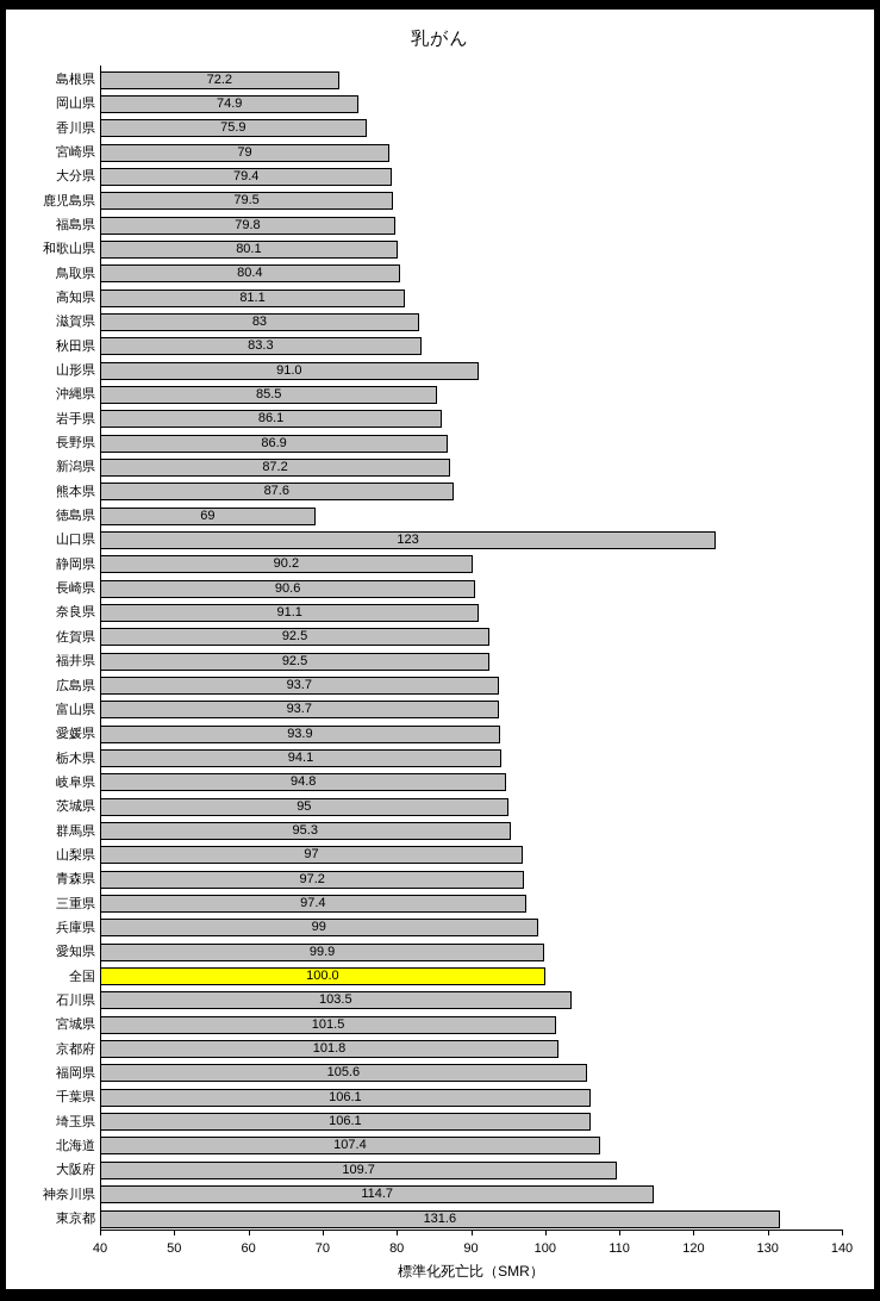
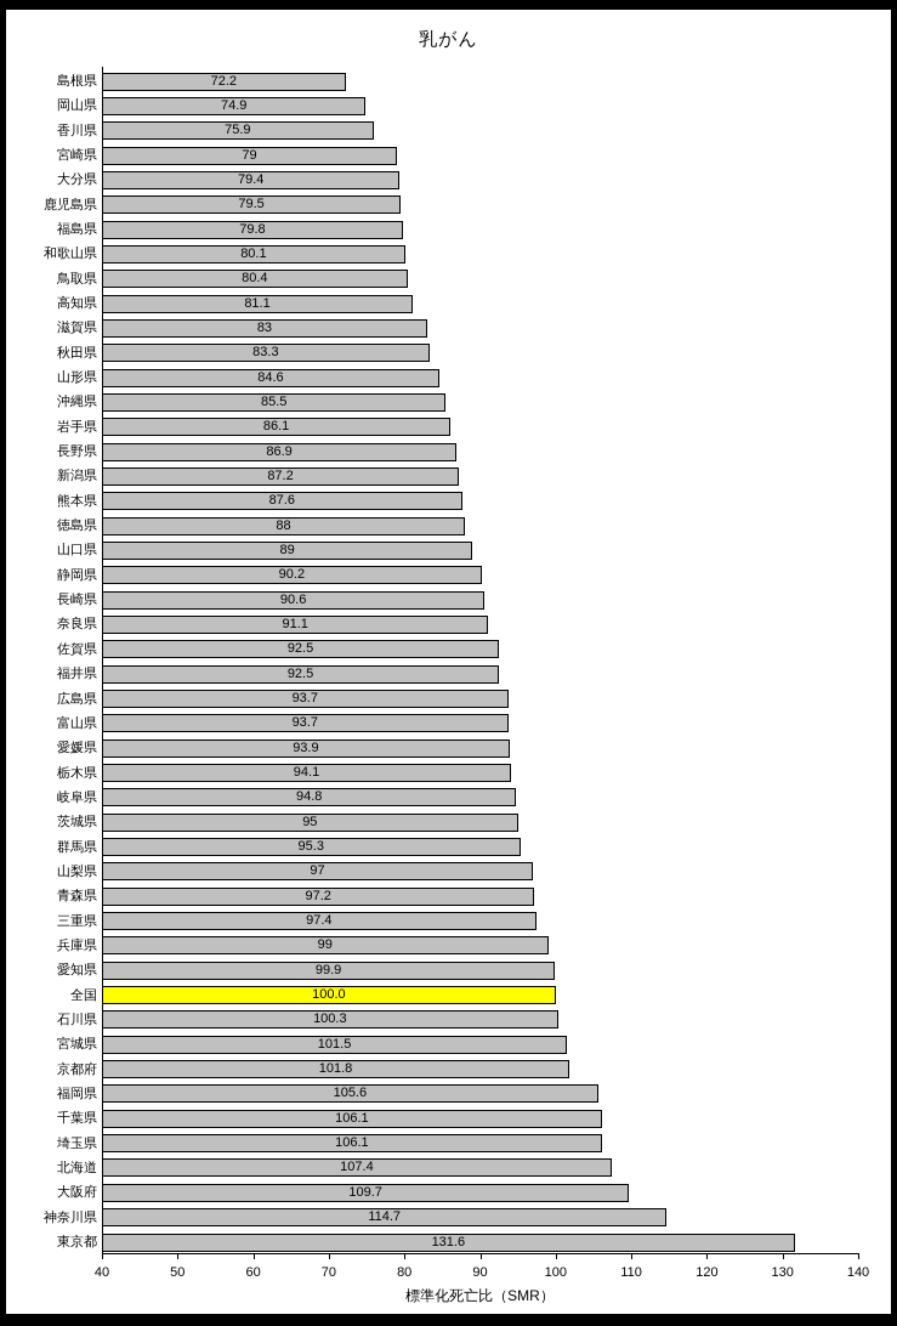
山形県: 91.0 -> 84.6
徳島県: 69 -> 88
山口県: 123 -> 89
石川県: 103.5 -> 100.3
